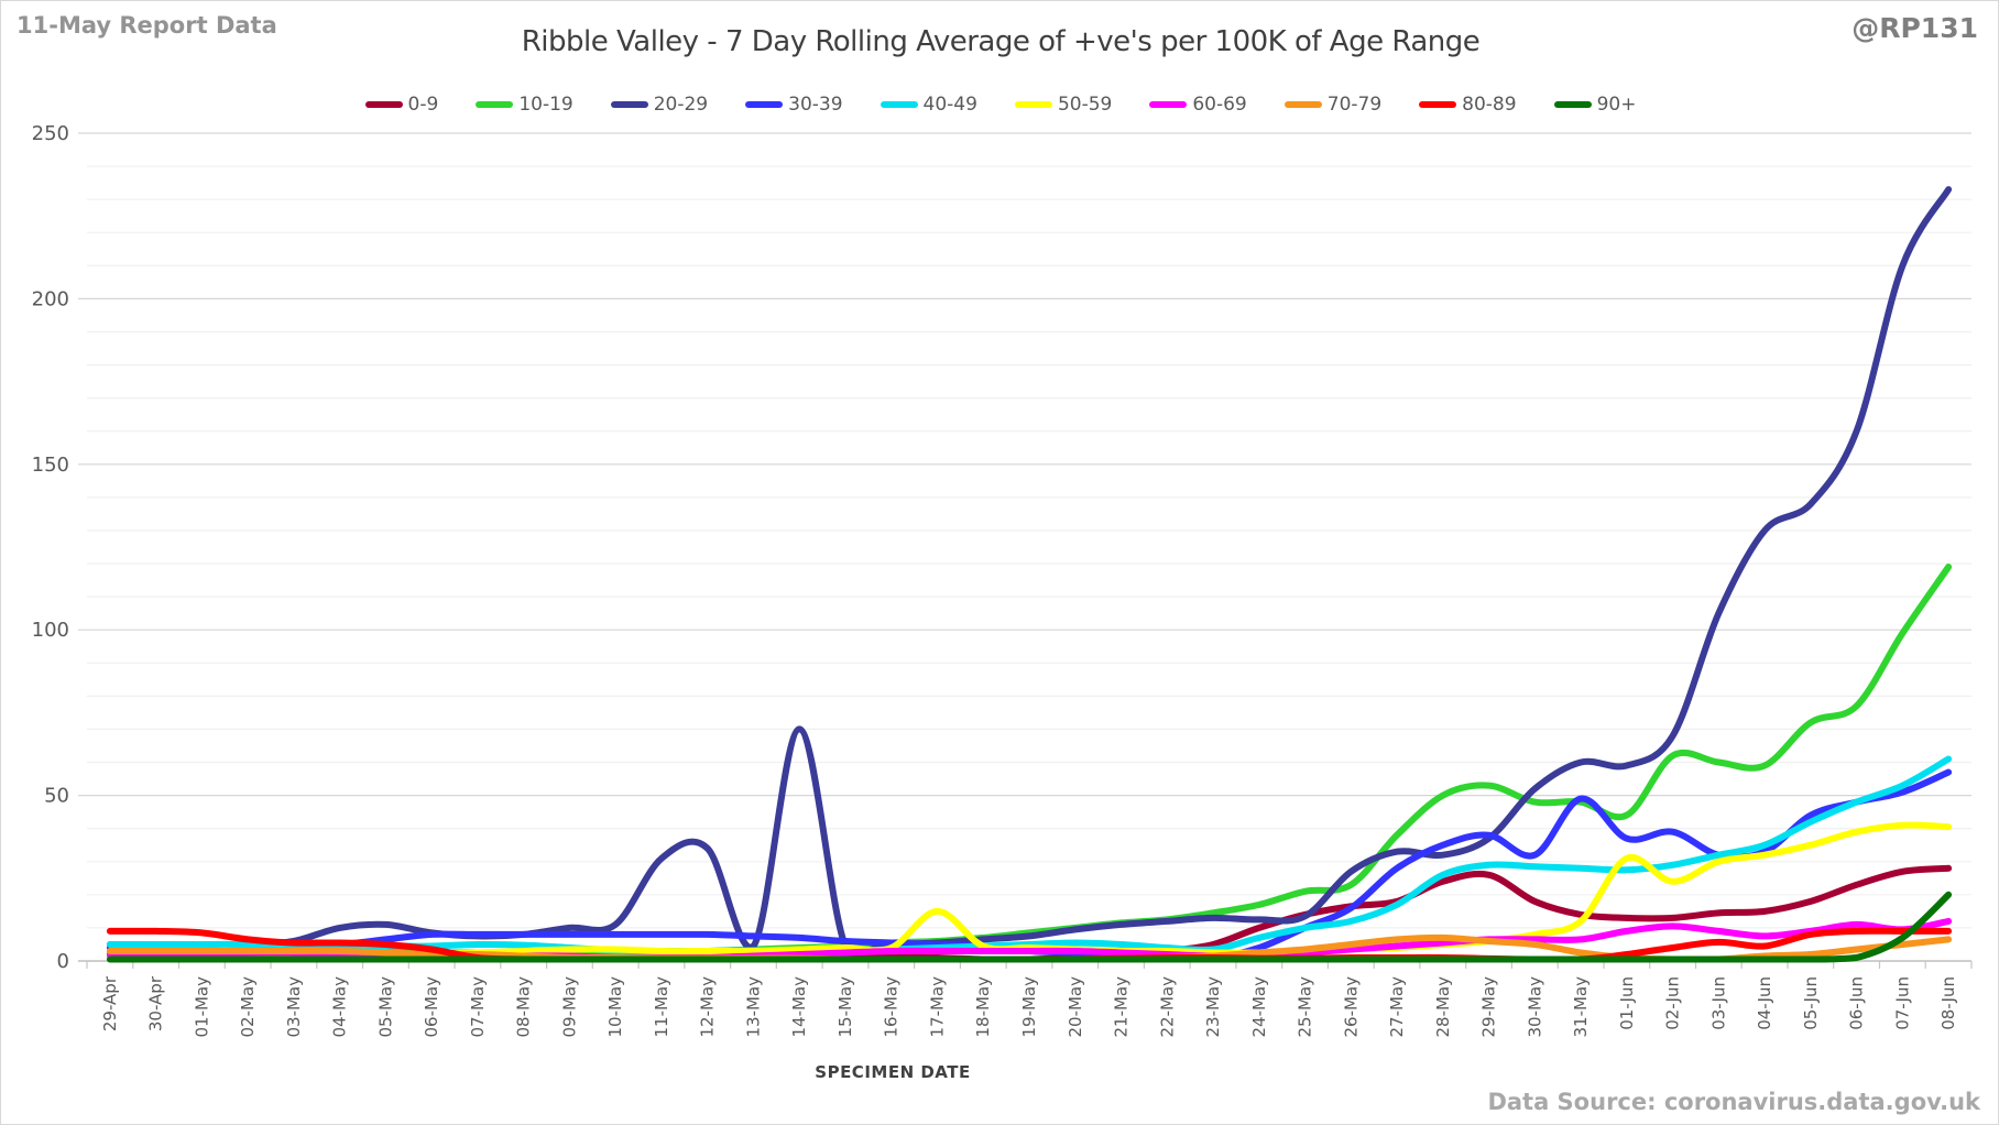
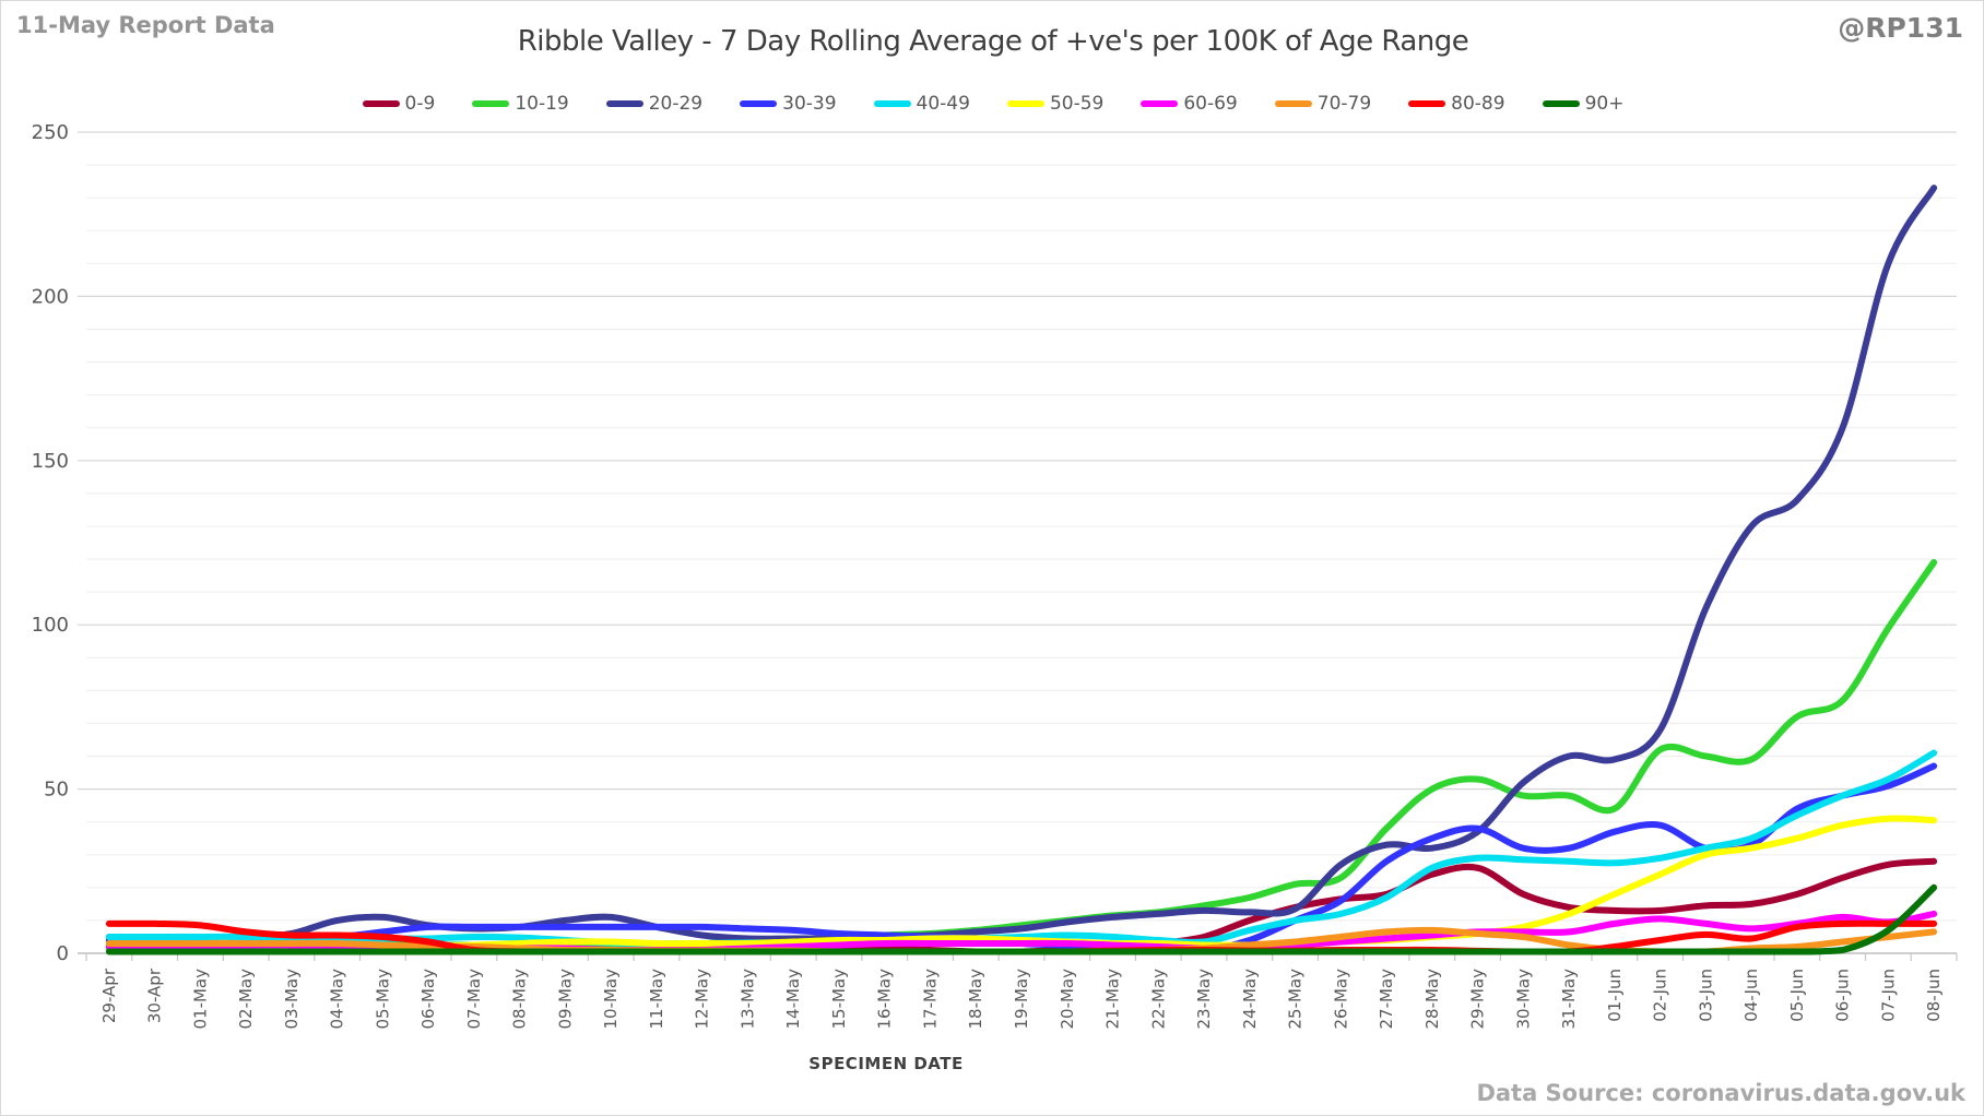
20-29/11-May: 31 -> 8
20-29/12-May: 34 -> 6
20-29/14-May: 70 -> 4
50-59/17-May: 15 -> 4
30-39/31-May: 49 -> 32
50-59/01-Jun: 31 -> 18
